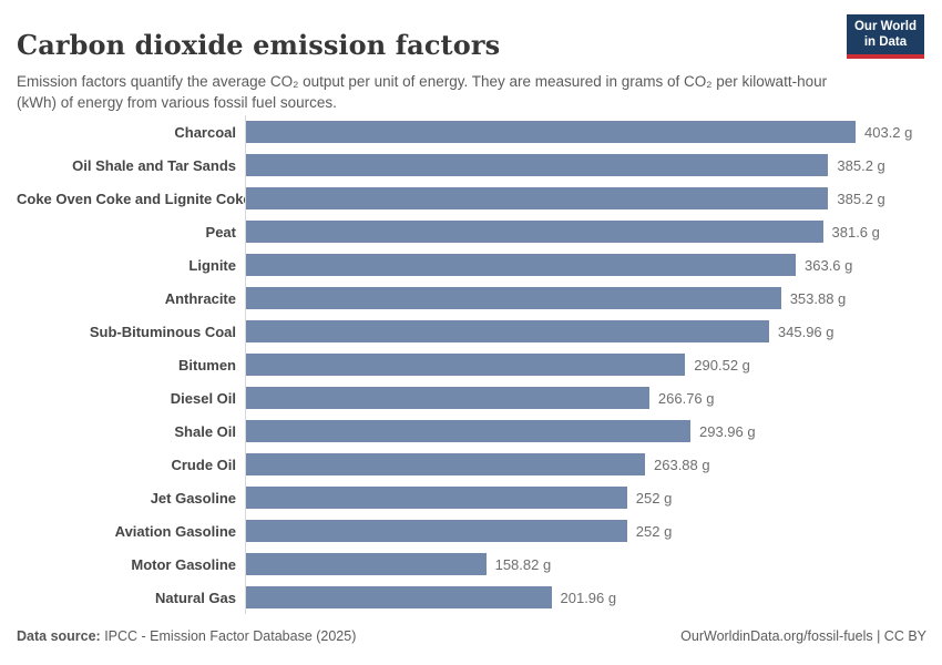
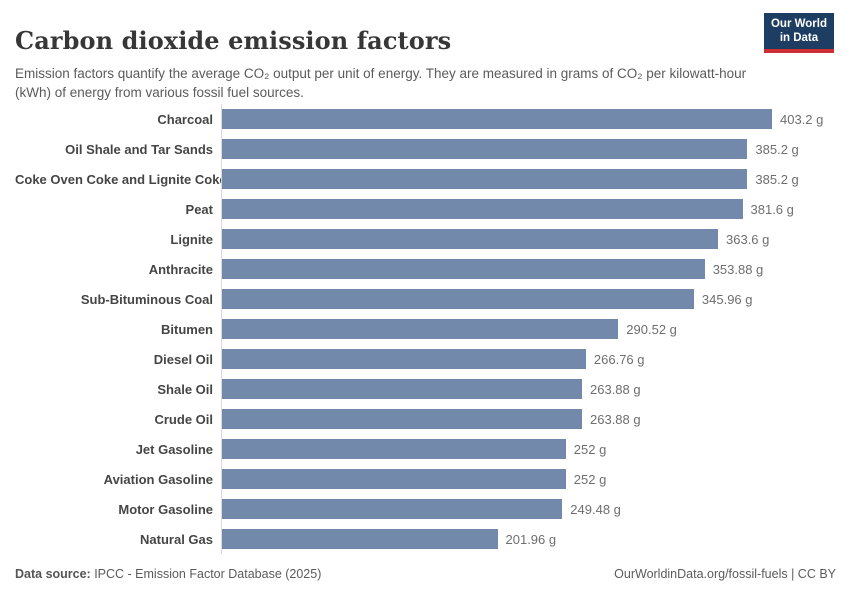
Shale Oil: 293.96 -> 263.88
Motor Gasoline: 158.82 -> 249.48
